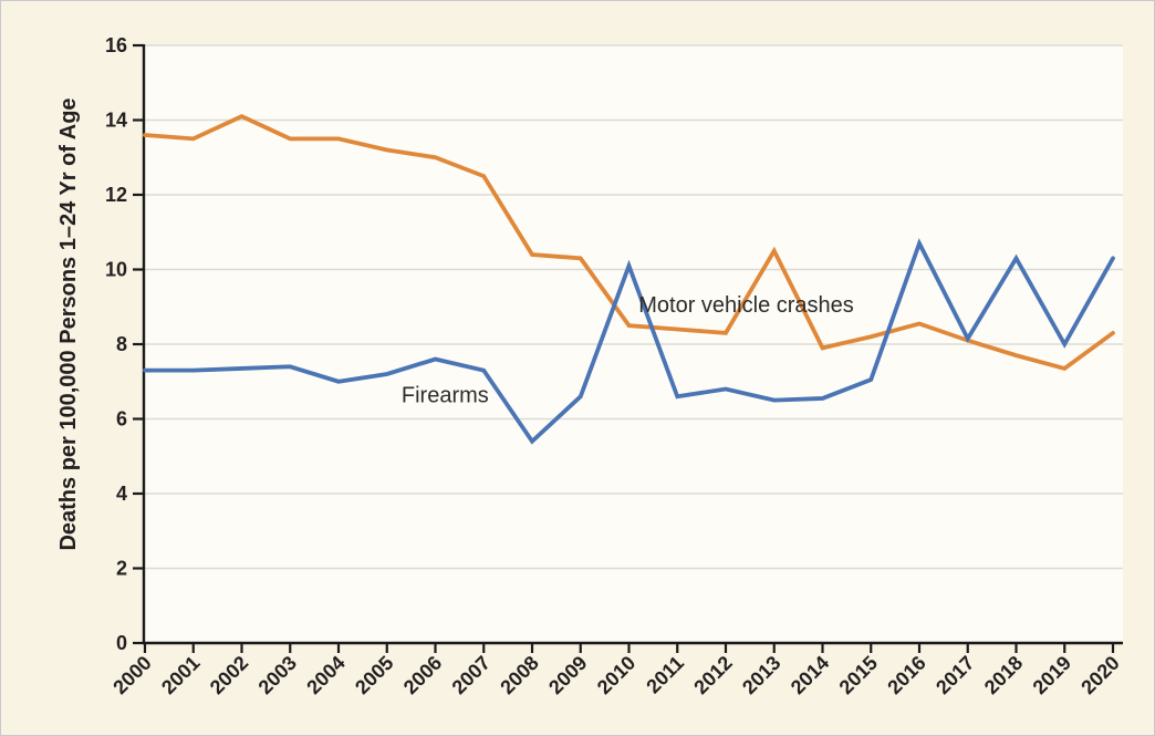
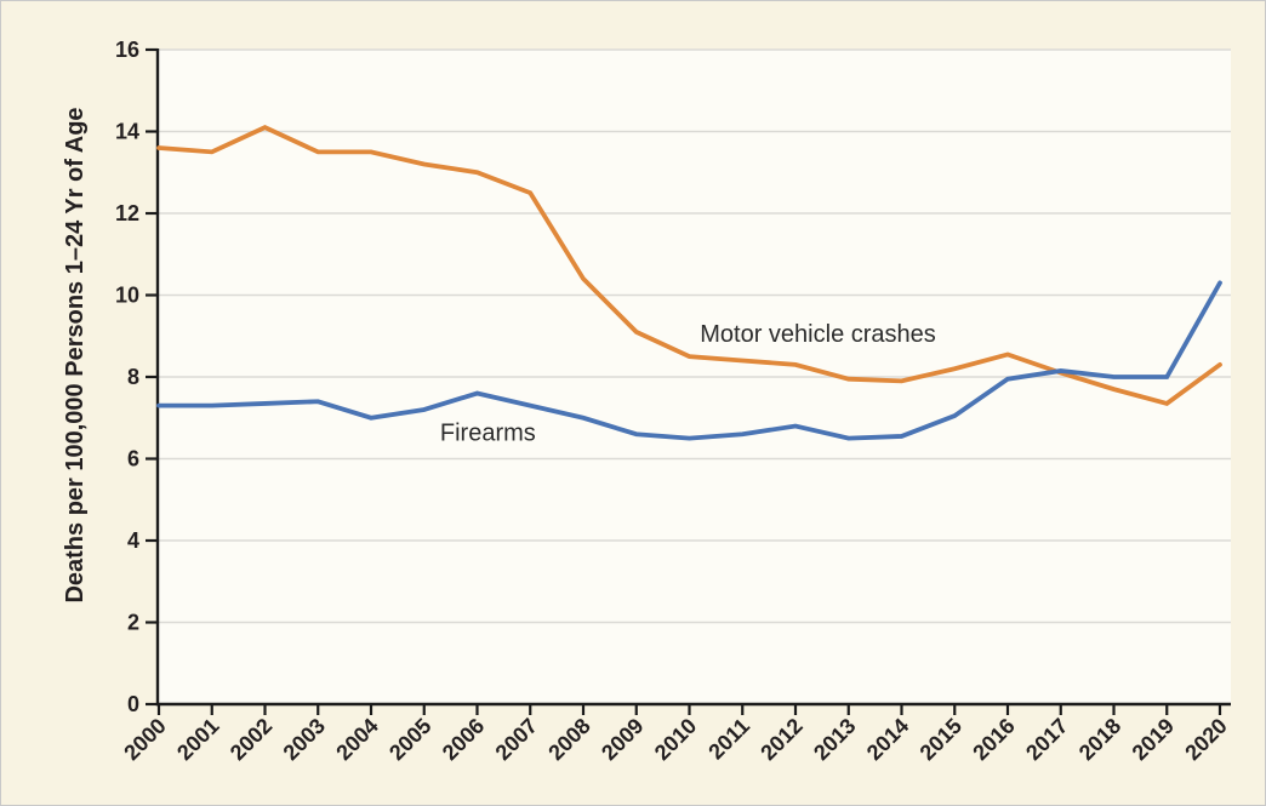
Firearms/2008: 5.4 -> 7.0
Motor vehicle crashes/2009: 10.3 -> 9.1
Firearms/2010: 10.1 -> 6.5
Motor vehicle crashes/2013: 10.5 -> 8.0
Firearms/2016: 10.7 -> 8.0
Firearms/2018: 10.3 -> 8.0
